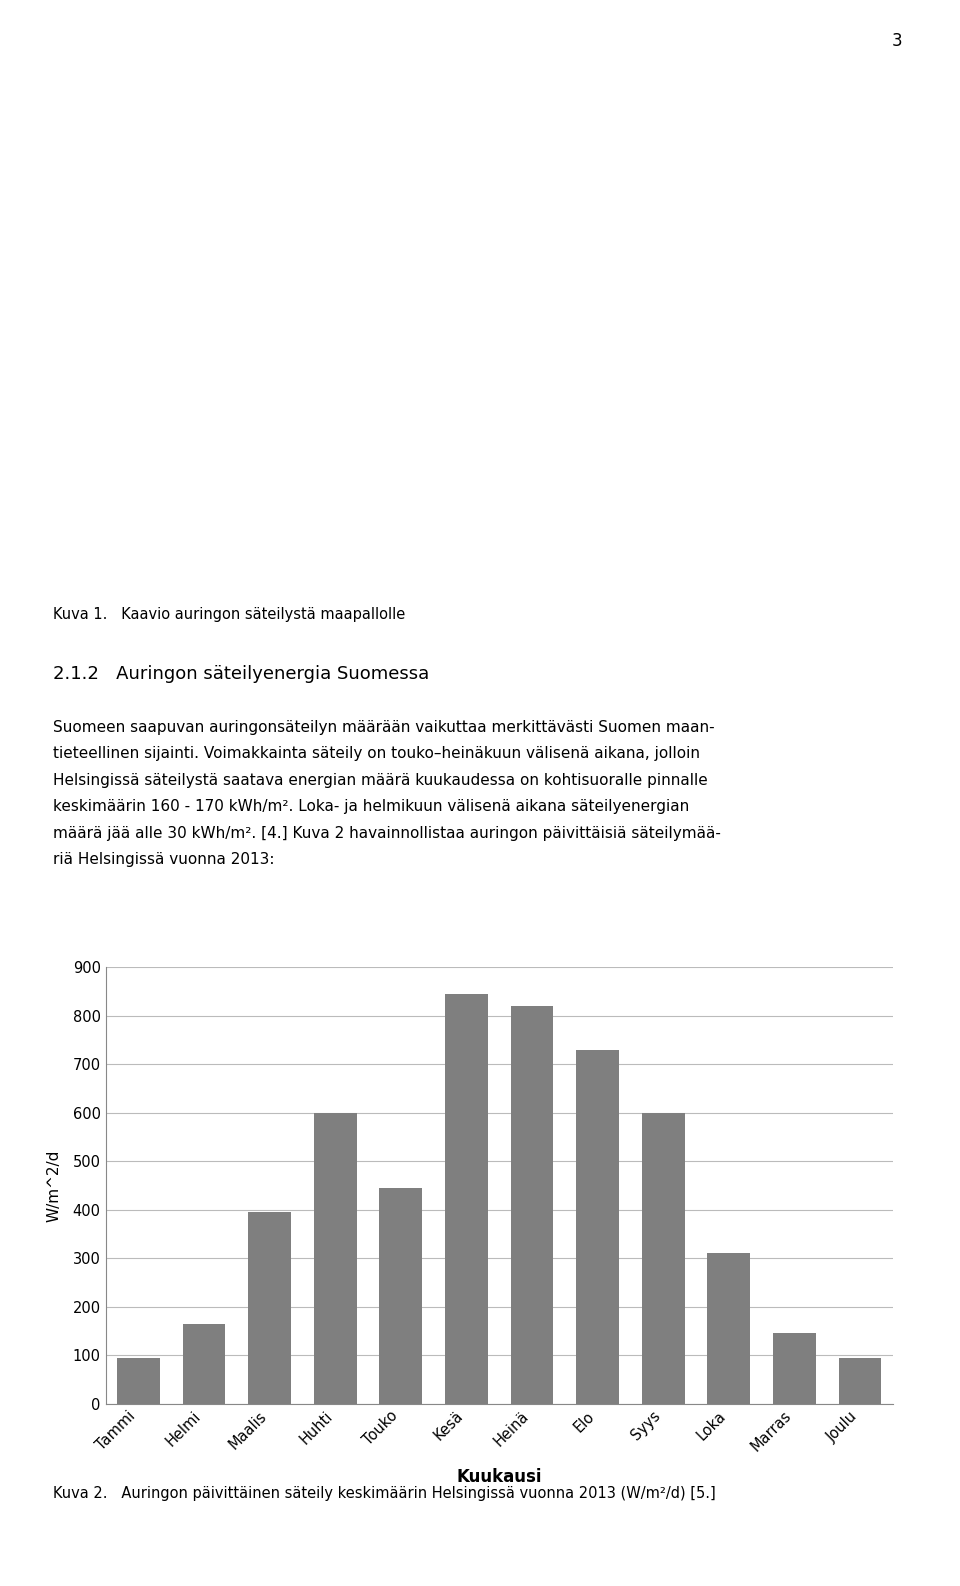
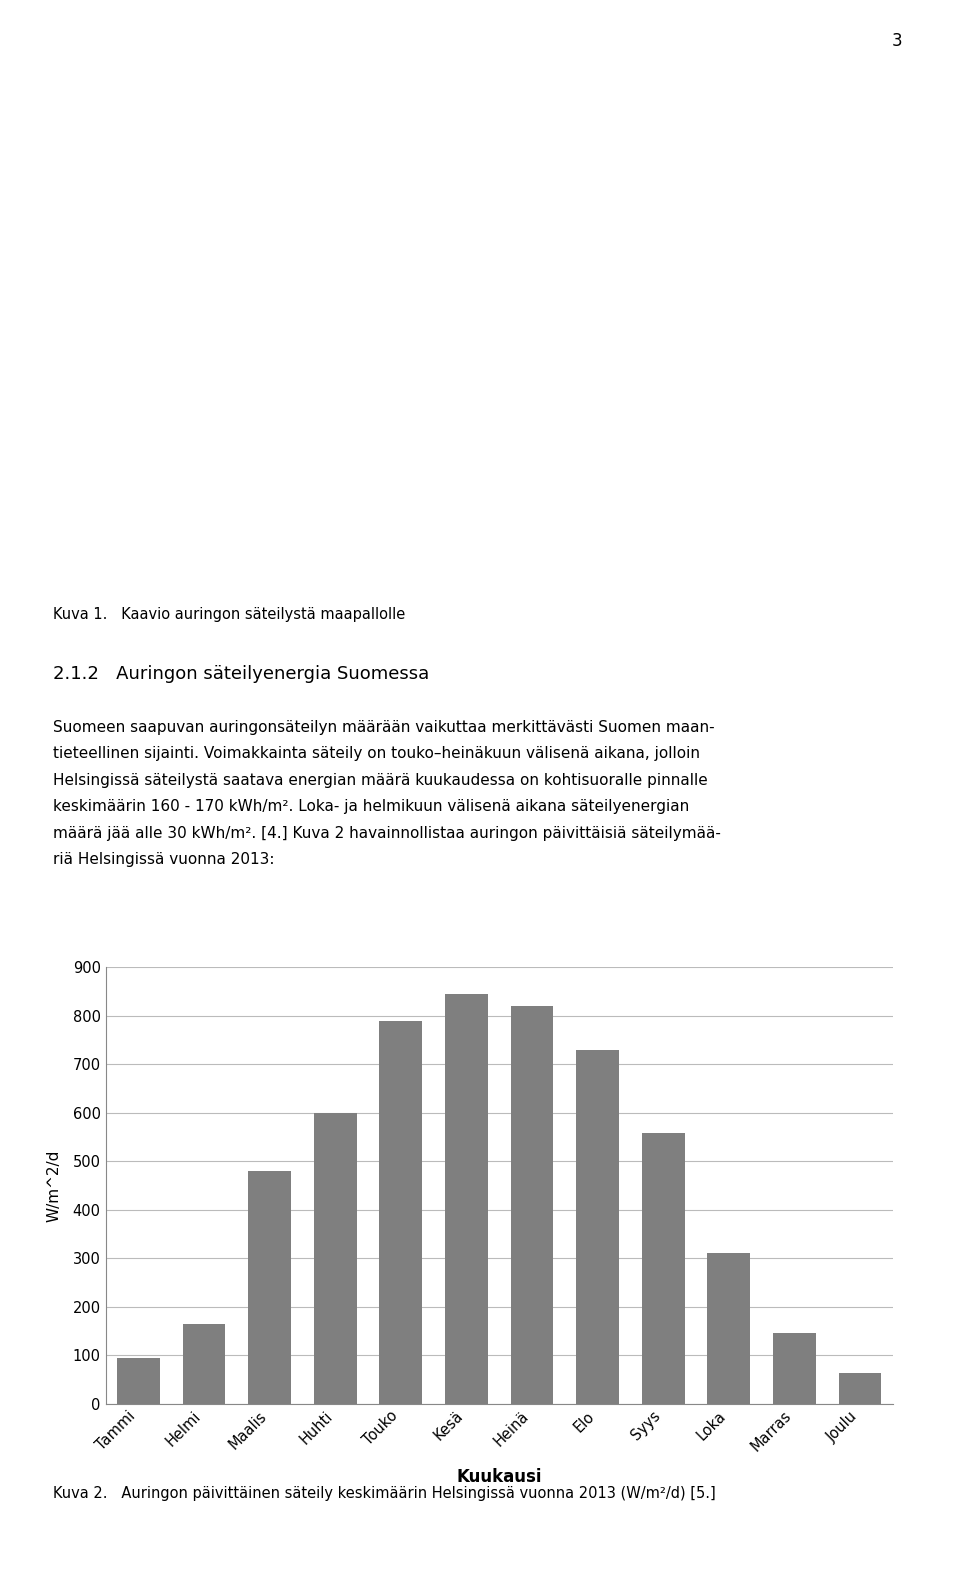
Maalis: 395 -> 480
Touko: 445 -> 790
Syys: 600 -> 558
Joulu: 95 -> 63
